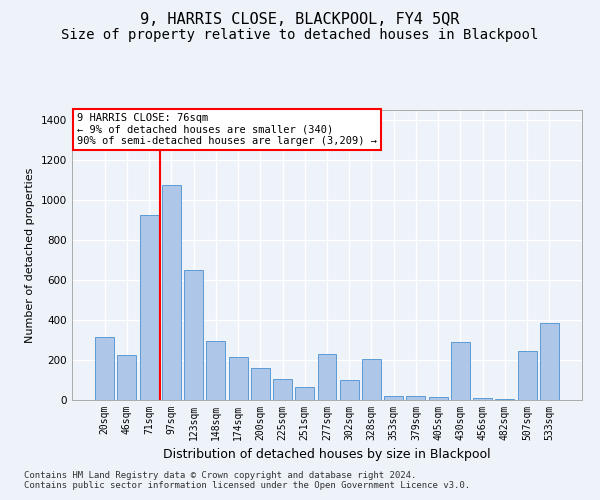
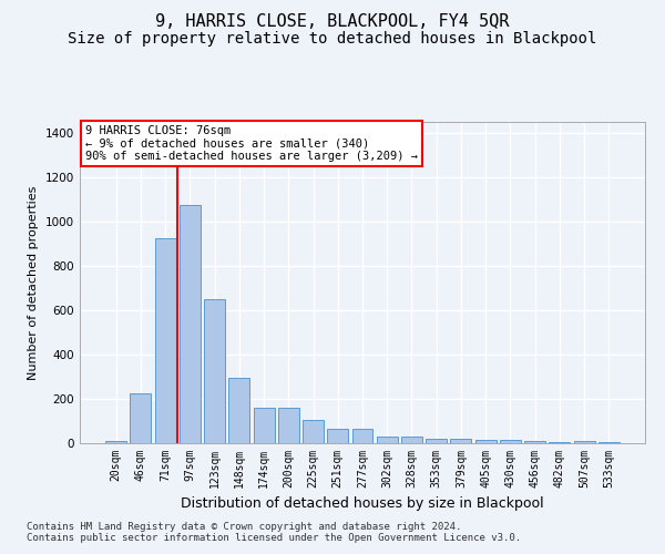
20sqm: 315 -> 10
174sqm: 215 -> 160
277sqm: 230 -> 65
302sqm: 100 -> 32
328sqm: 205 -> 32
430sqm: 290 -> 15
507sqm: 245 -> 10
533sqm: 385 -> 5
